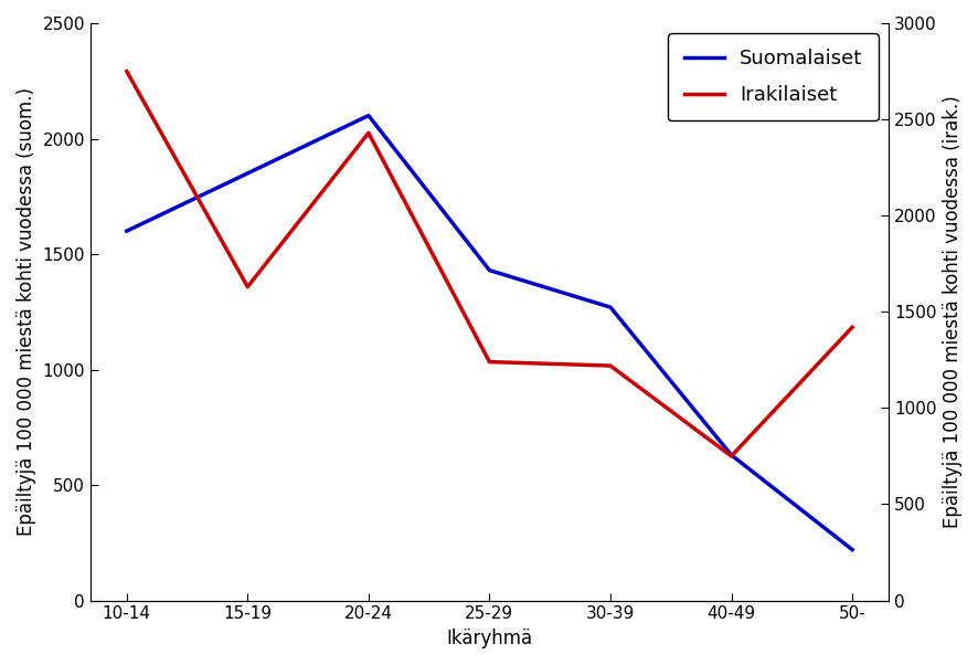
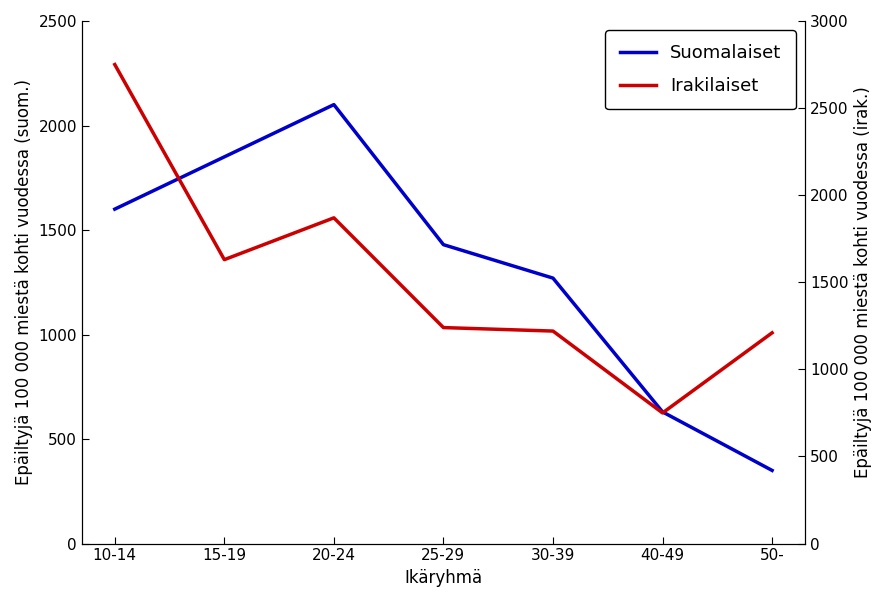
Irakilaiset/20-24: 2430 -> 1870
Suomalaiset/50-: 220 -> 350
Irakilaiset/50-: 1420 -> 1210
